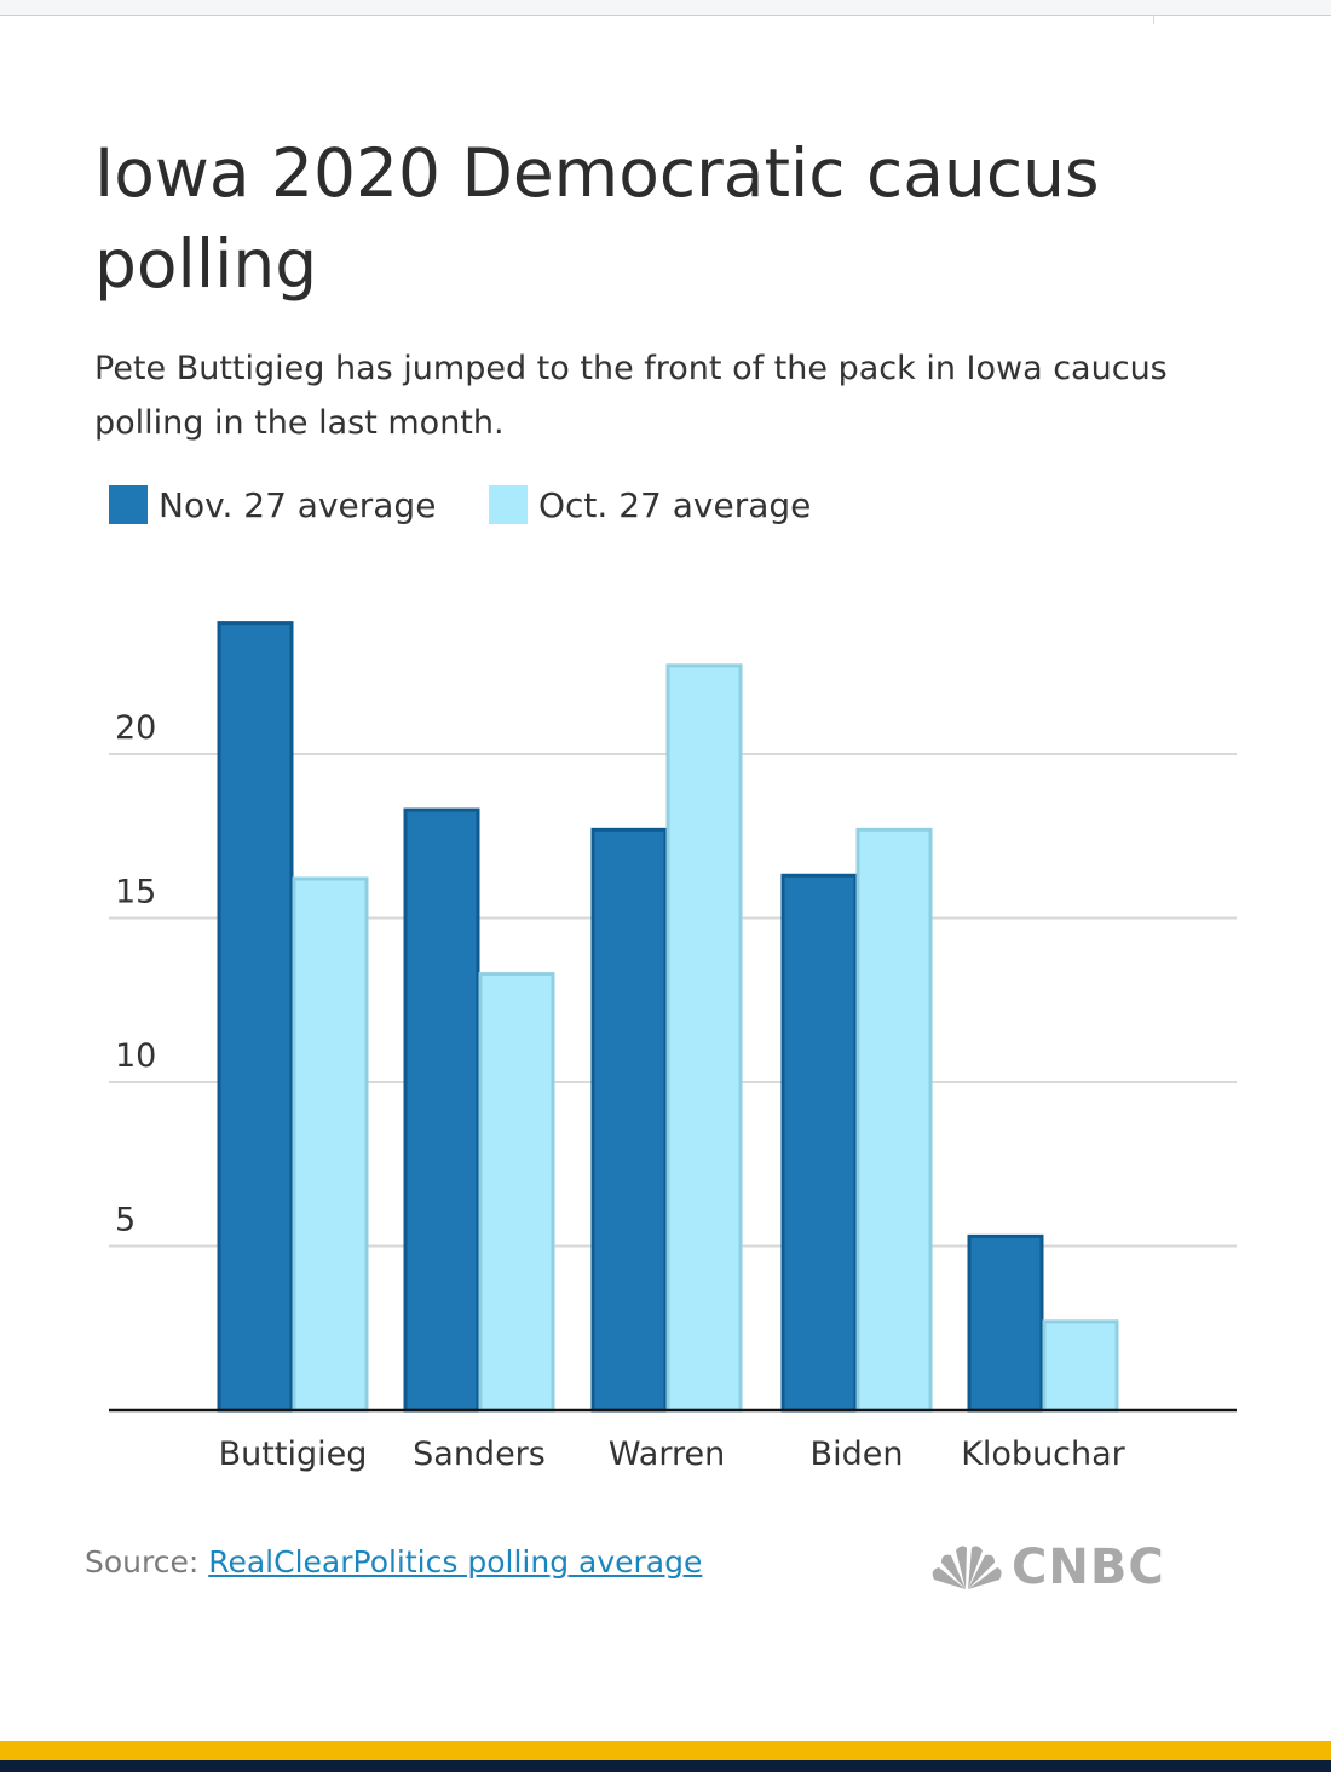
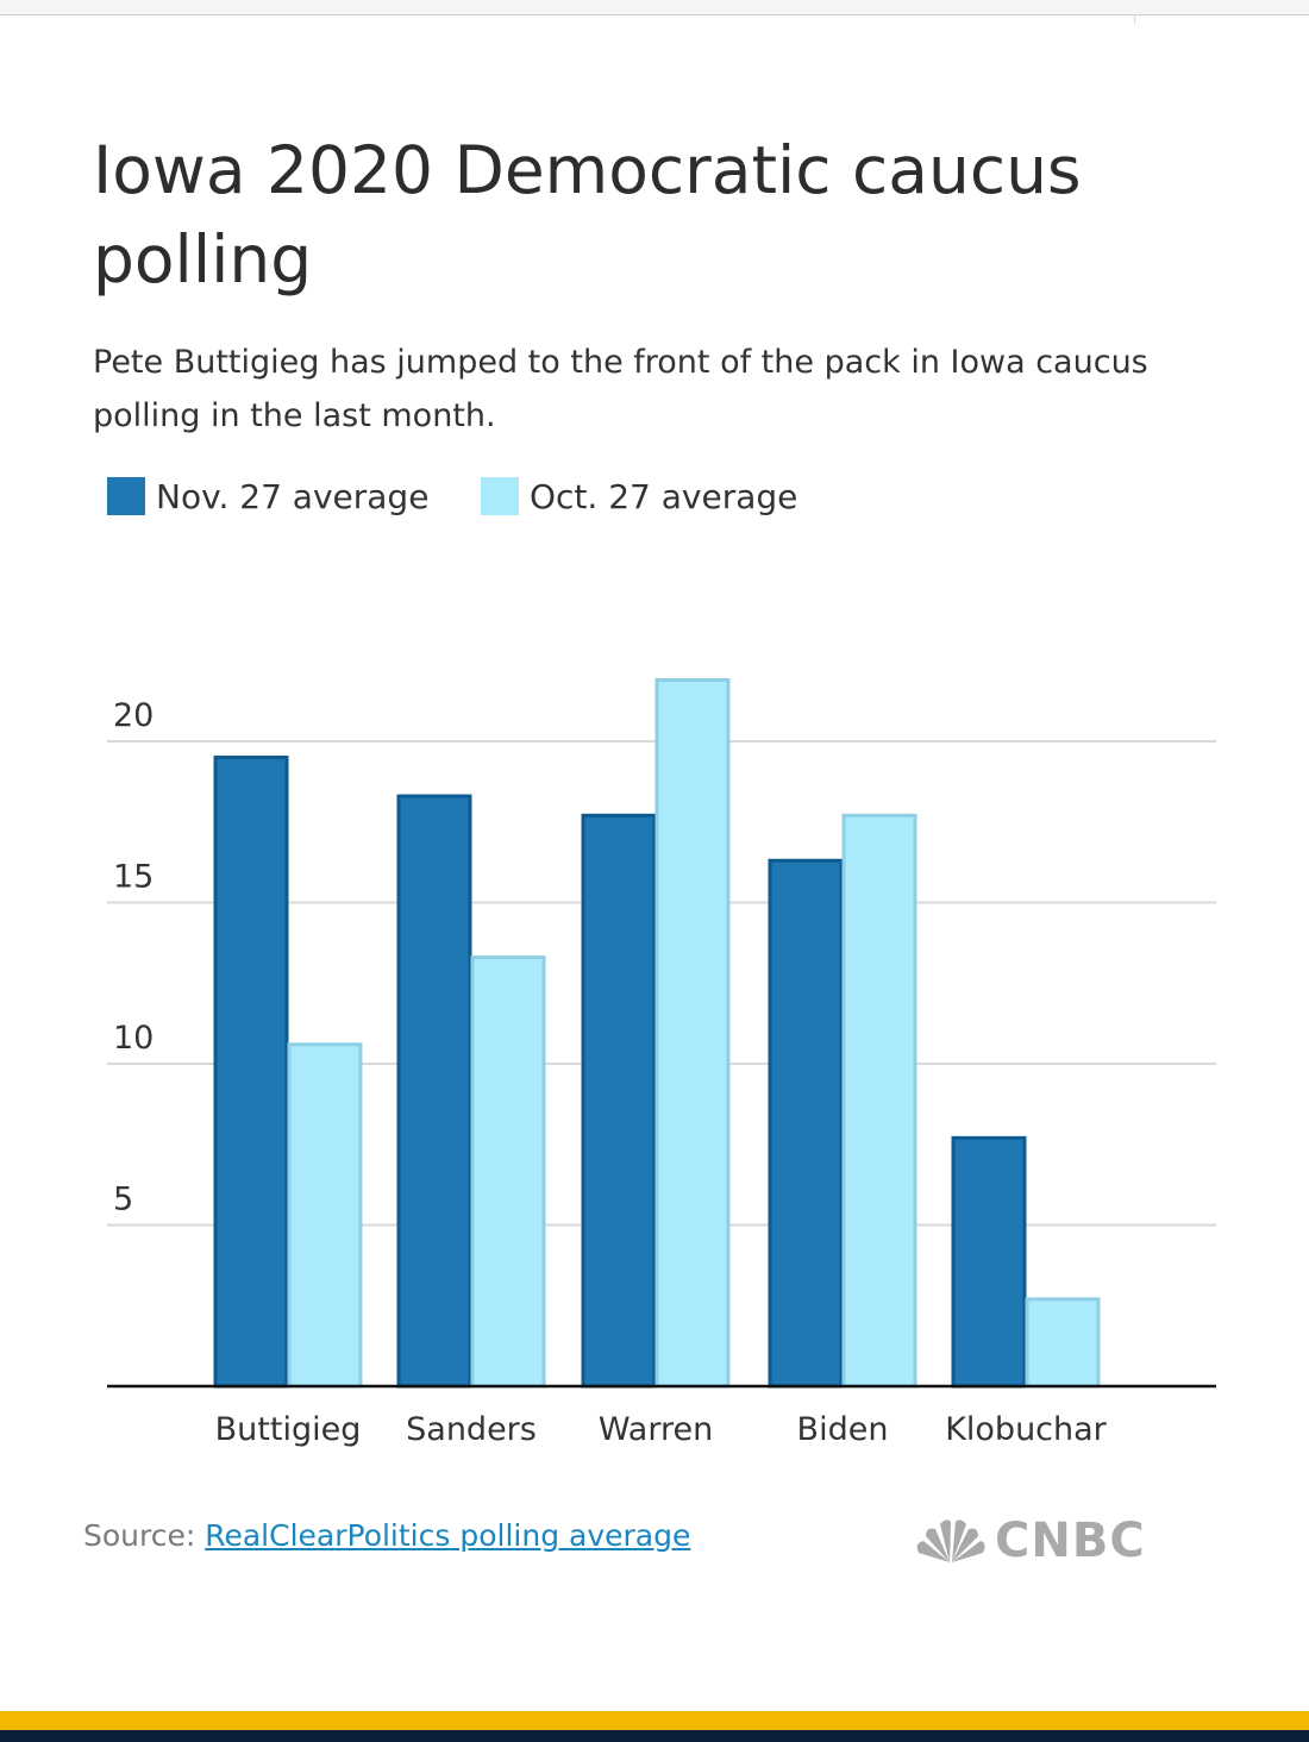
Nov. 27 average/Buttigieg: 24.0 -> 19.5
Oct. 27 average/Buttigieg: 16.2 -> 10.6
Oct. 27 average/Warren: 22.7 -> 21.9
Nov. 27 average/Klobuchar: 5.3 -> 7.7
